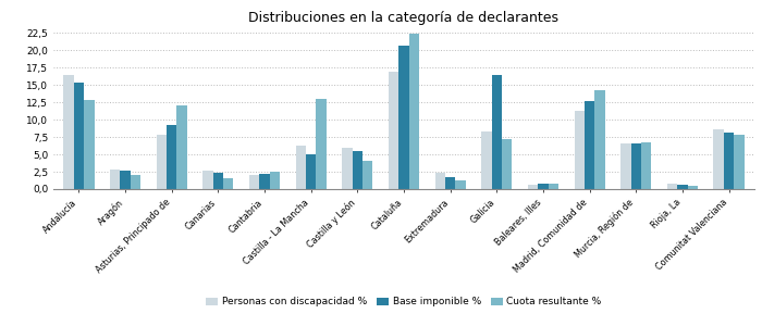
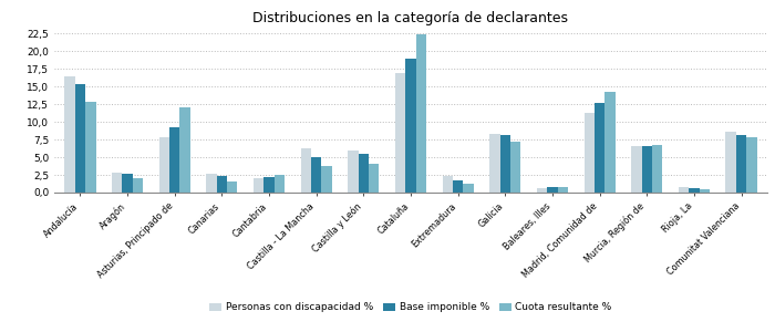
Cuota resultante %/Castilla - La Mancha: 13,0 -> 3,8
Base imponible %/Cataluña: 20,6 -> 18,9
Base imponible %/Galicia: 16,4 -> 8,1
